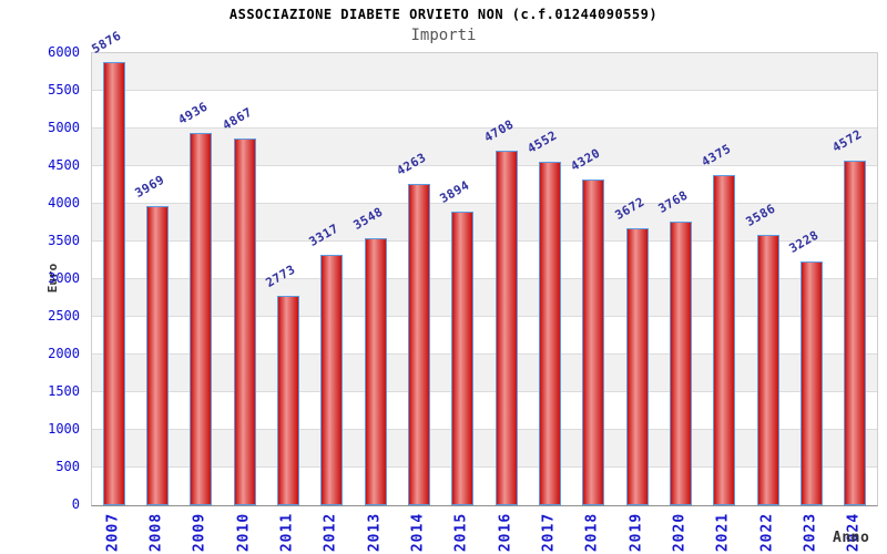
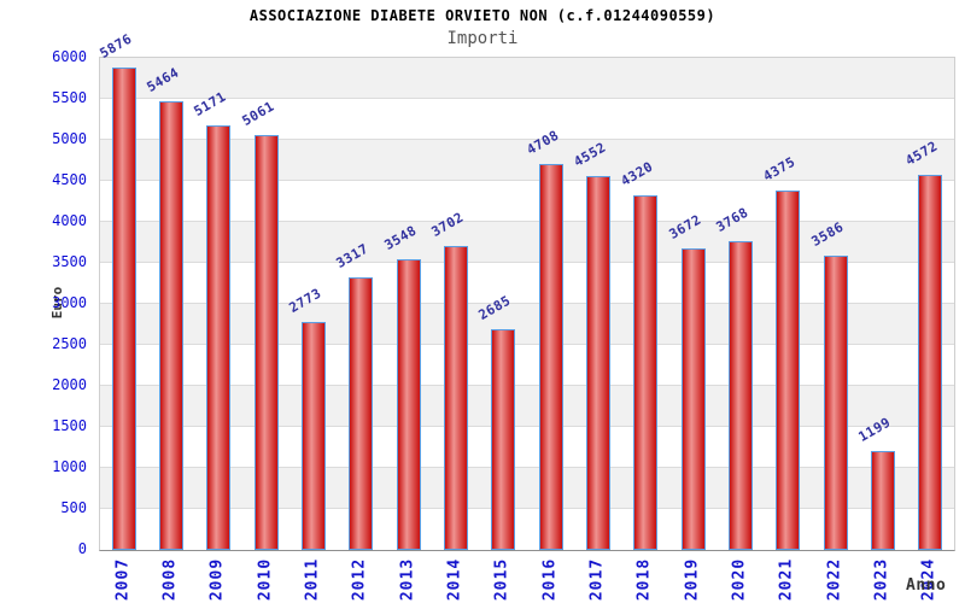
2008: 3969 -> 5464
2009: 4936 -> 5171
2010: 4867 -> 5061
2014: 4263 -> 3702
2015: 3894 -> 2685
2023: 3228 -> 1199
